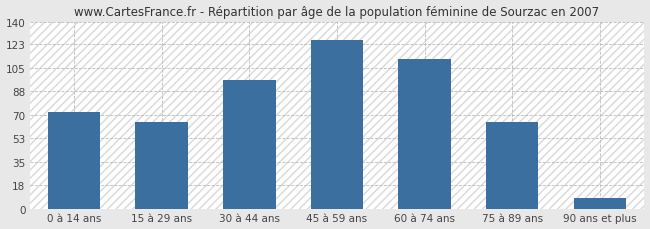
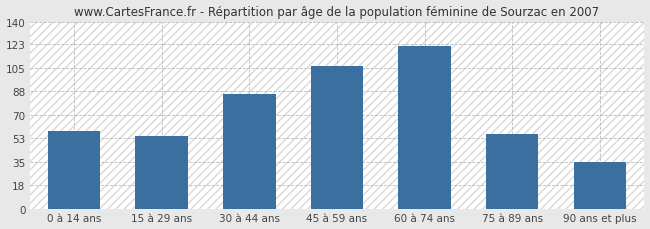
0 à 14 ans: 72 -> 58
15 à 29 ans: 65 -> 54
30 à 44 ans: 96 -> 86
45 à 59 ans: 126 -> 107
60 à 74 ans: 112 -> 122
75 à 89 ans: 65 -> 56
90 ans et plus: 8 -> 35
